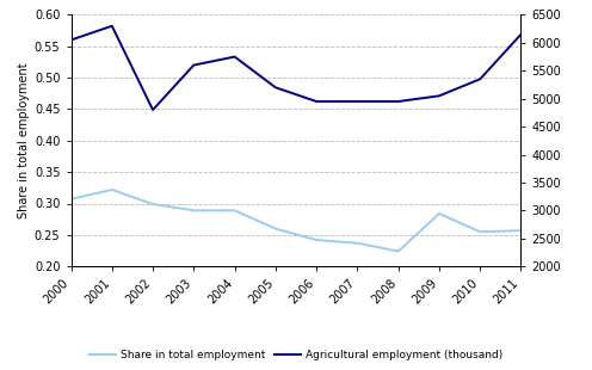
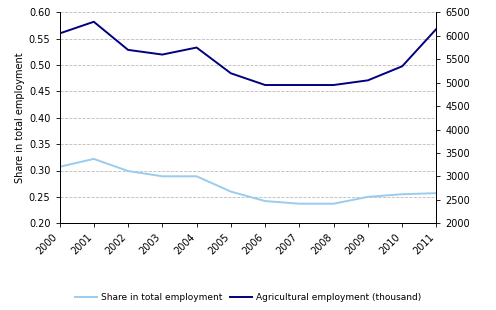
Agricultural employment (thousand)/2002: 4800 -> 5700
Share in total employment/2008: 0.224 -> 0.237
Share in total employment/2009: 0.284 -> 0.250
